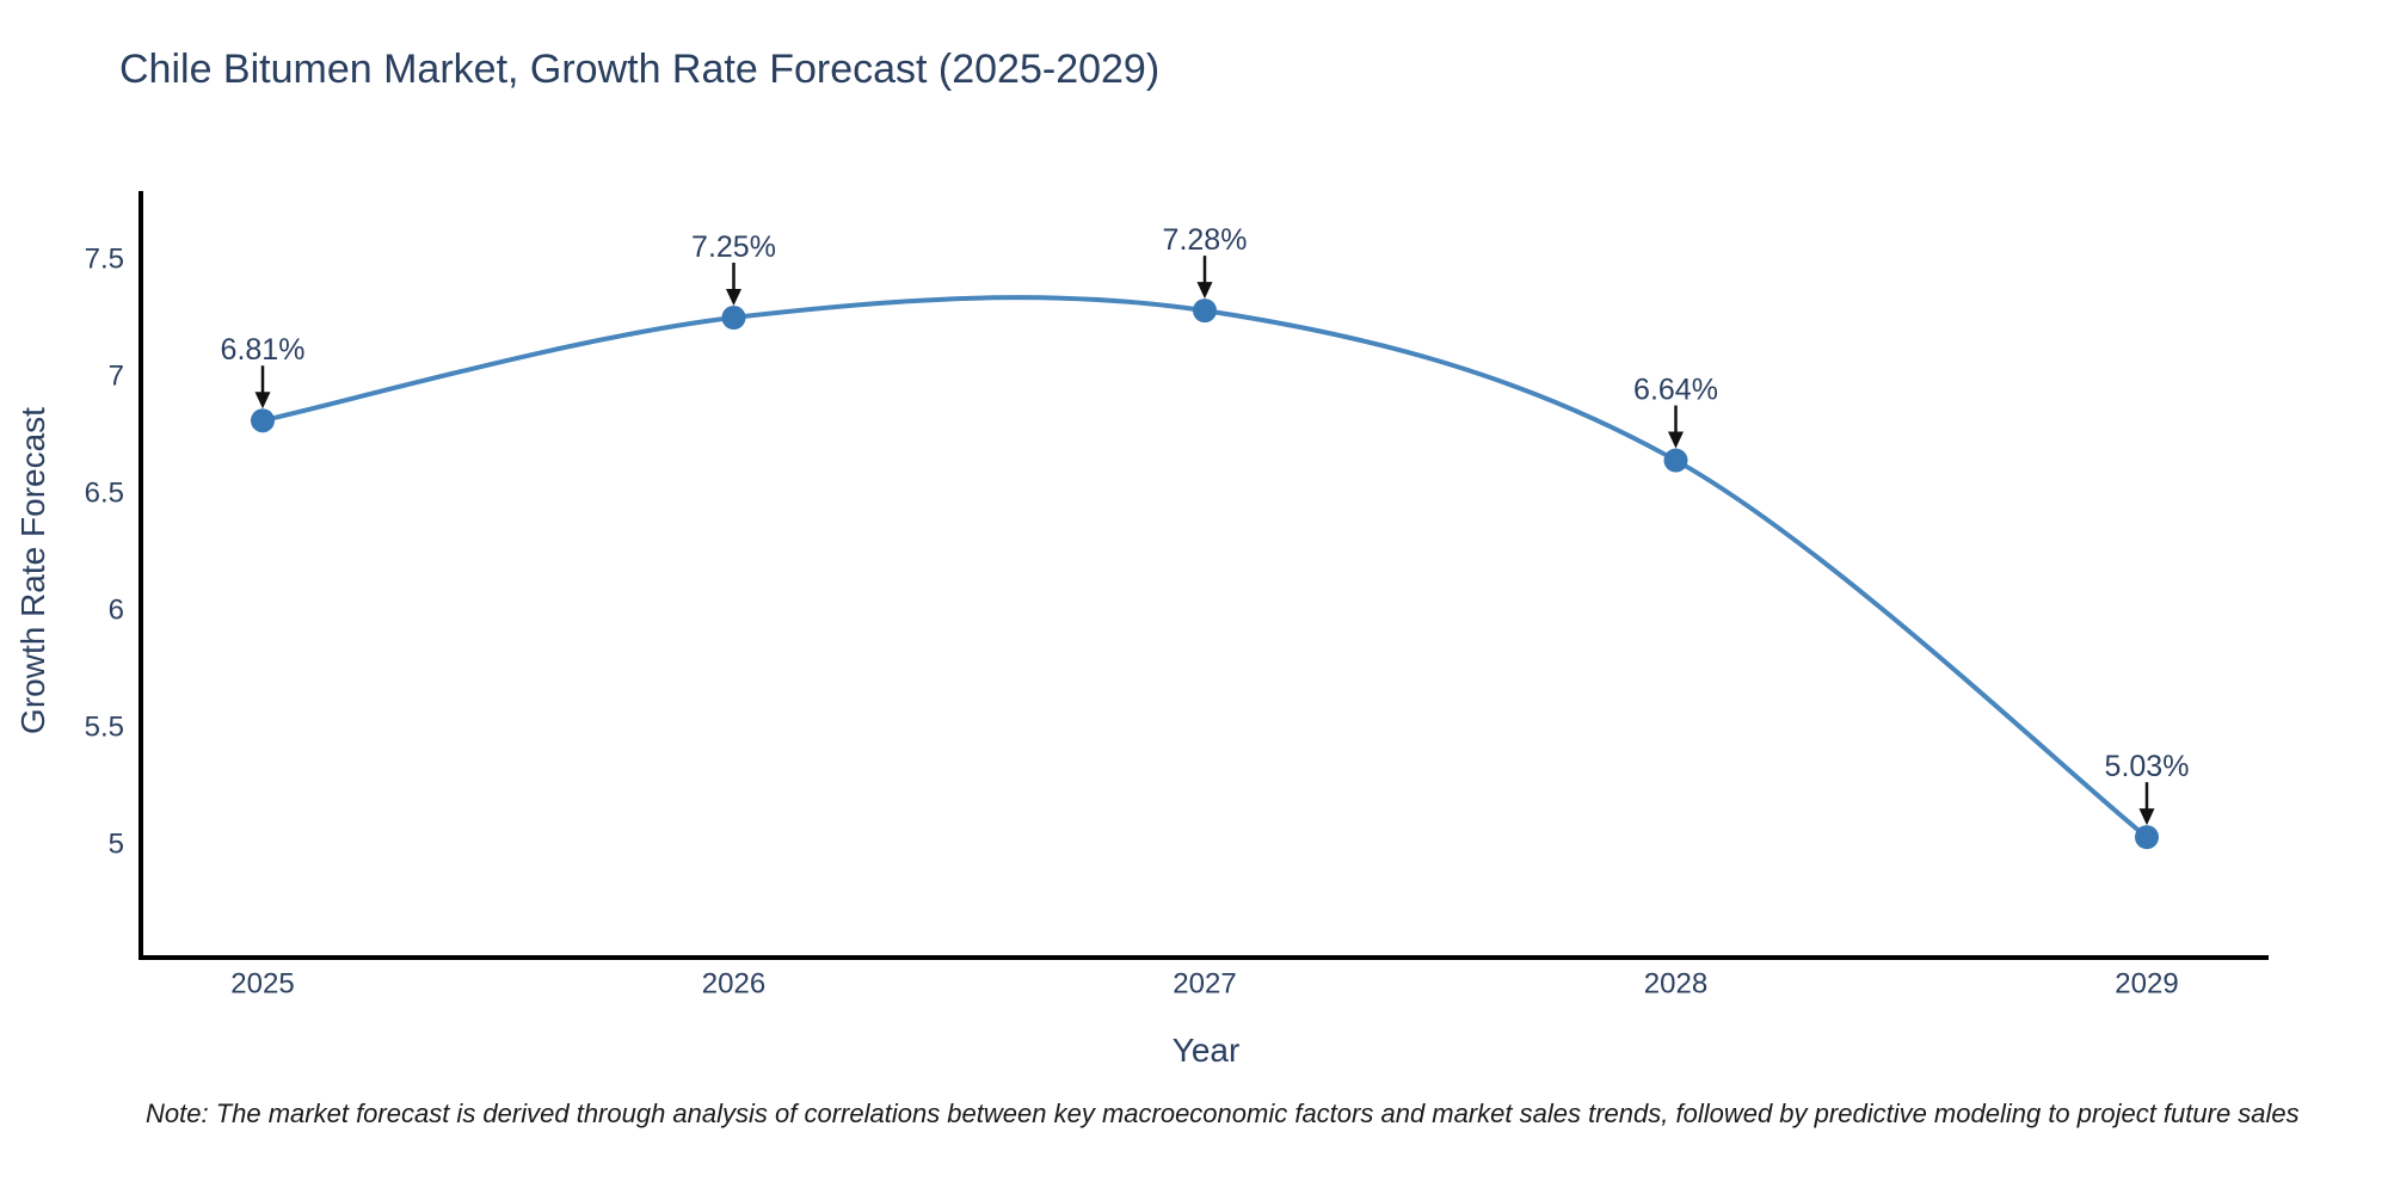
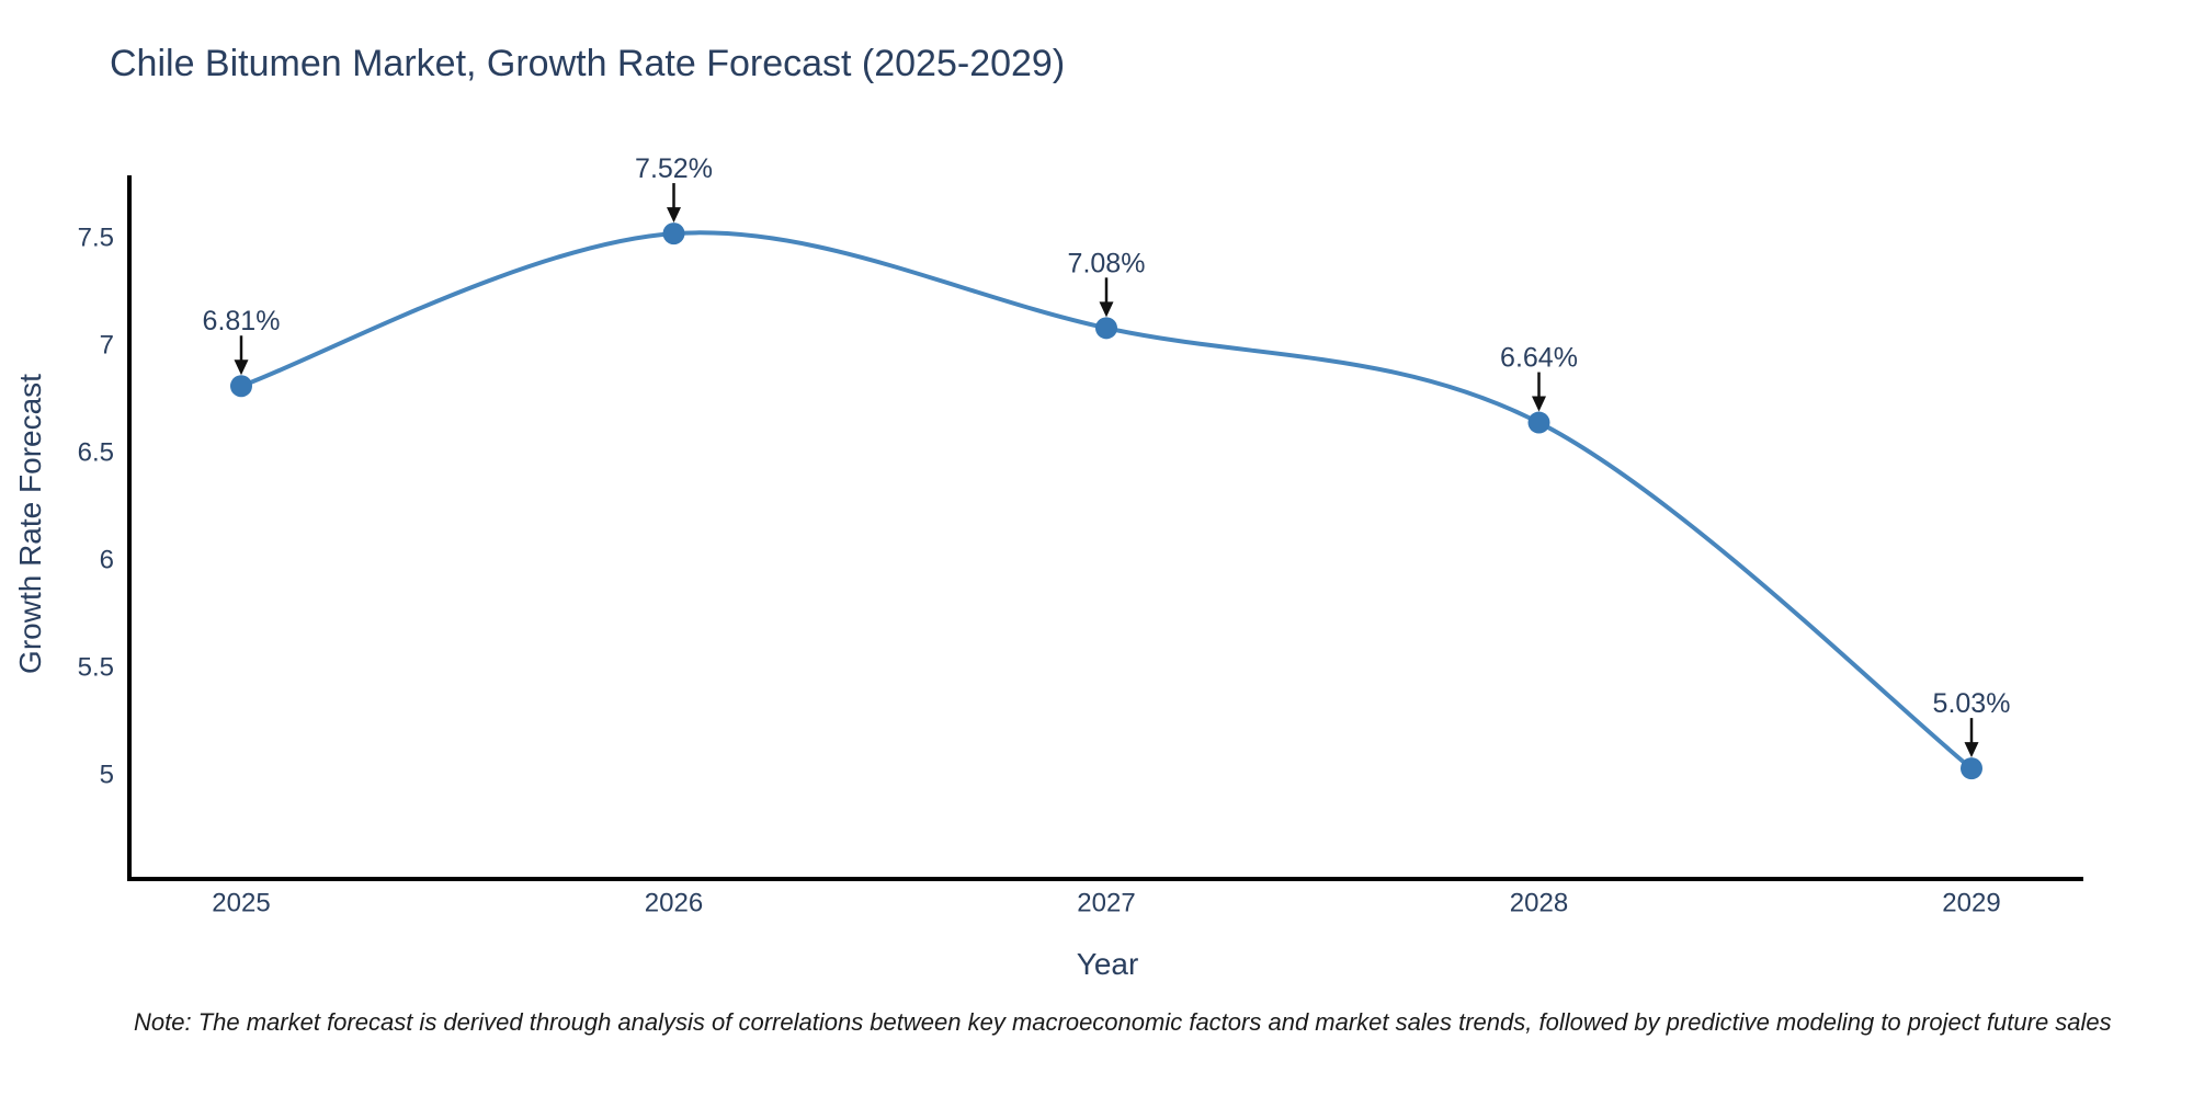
2026: 7.25% -> 7.52%
2027: 7.28% -> 7.08%
